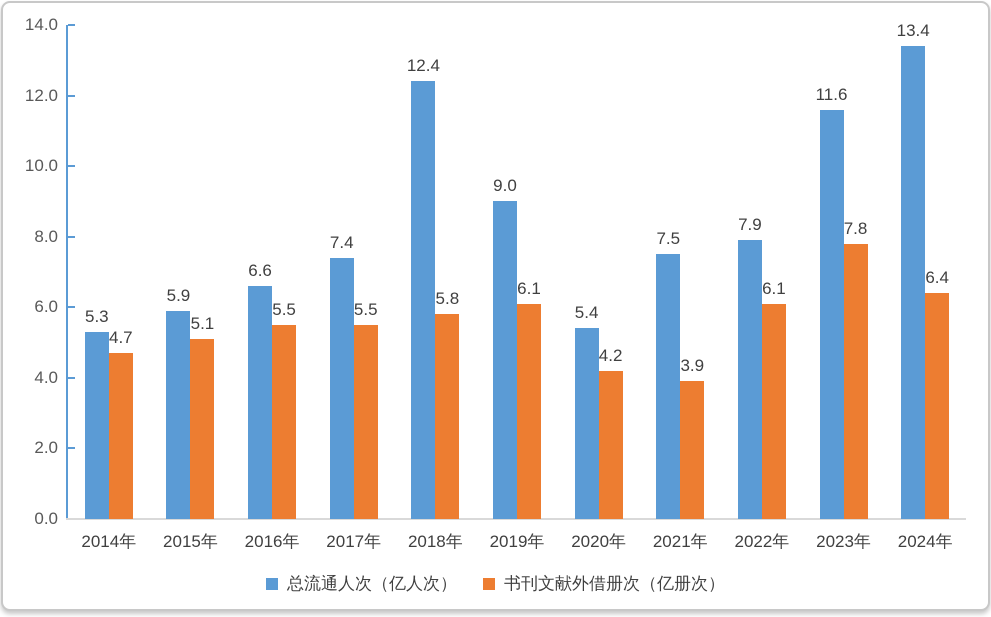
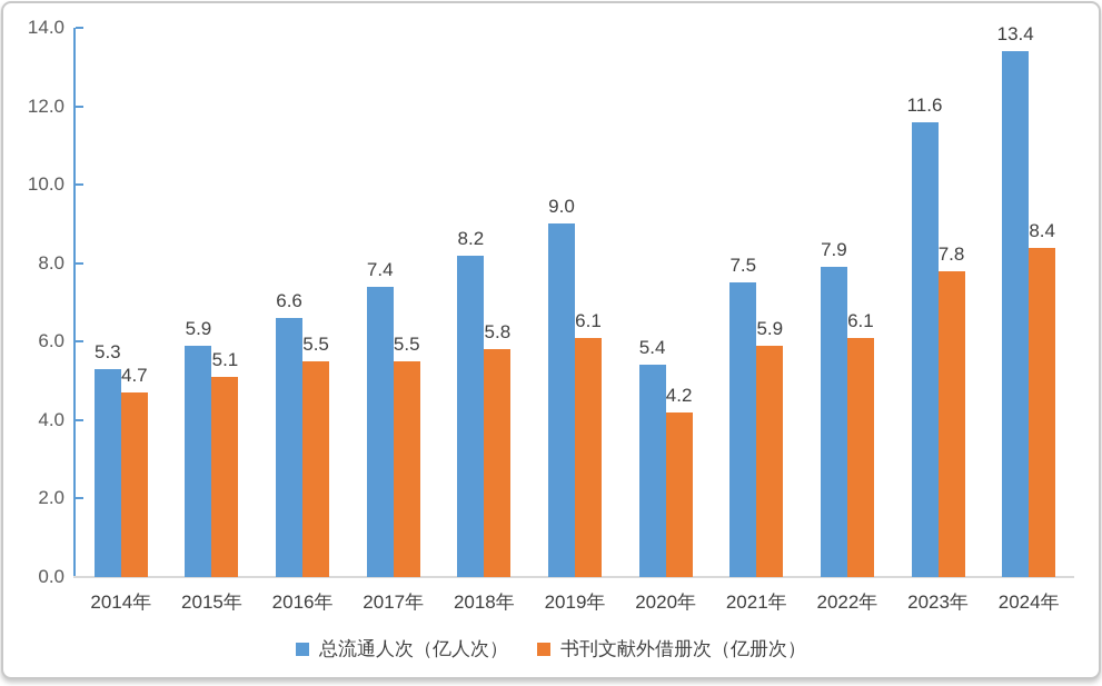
总流通人次（亿人次）/2018年: 12.4 -> 8.2
书刊文献外借册次（亿册次）/2021年: 3.9 -> 5.9
书刊文献外借册次（亿册次）/2024年: 6.4 -> 8.4
